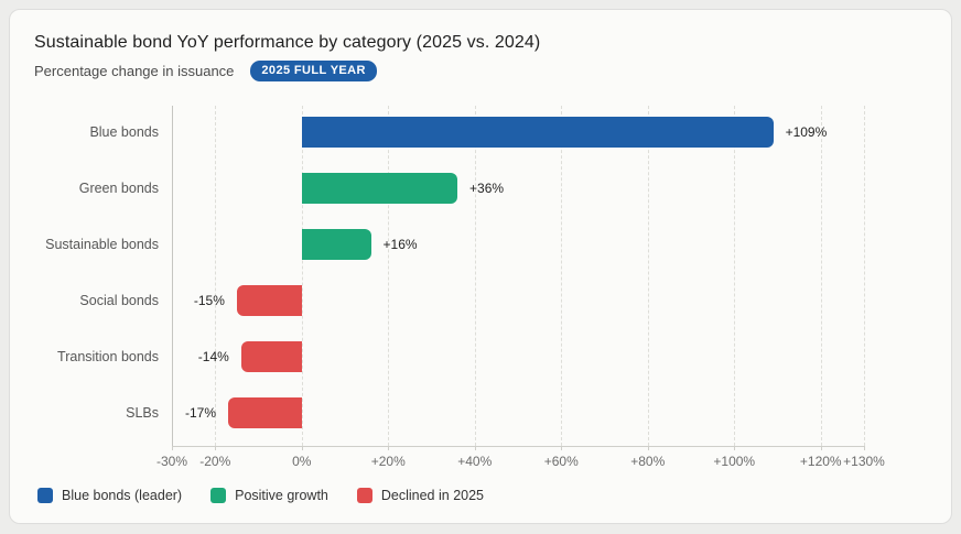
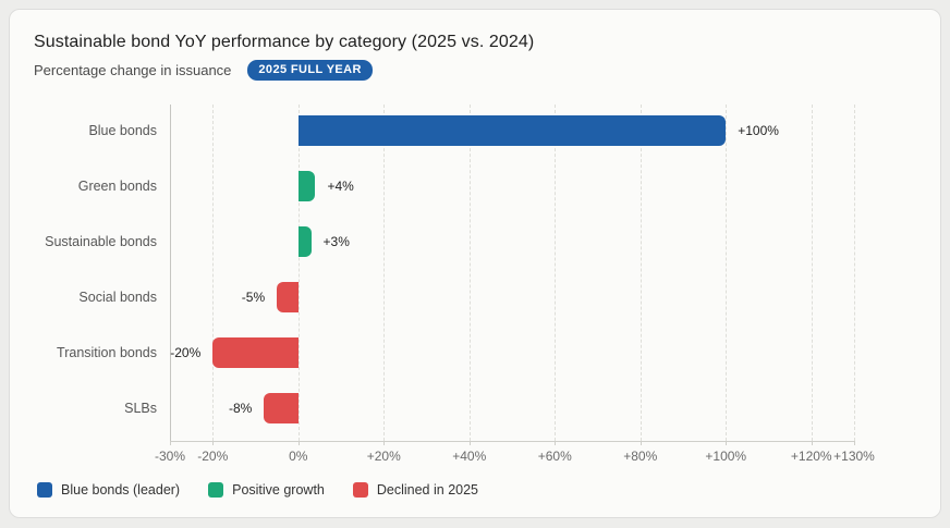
Blue bonds: +109% -> +100%
Green bonds: +36% -> +4%
Sustainable bonds: +16% -> +3%
Social bonds: -15% -> -5%
Transition bonds: -14% -> -20%
SLBs: -17% -> -8%
